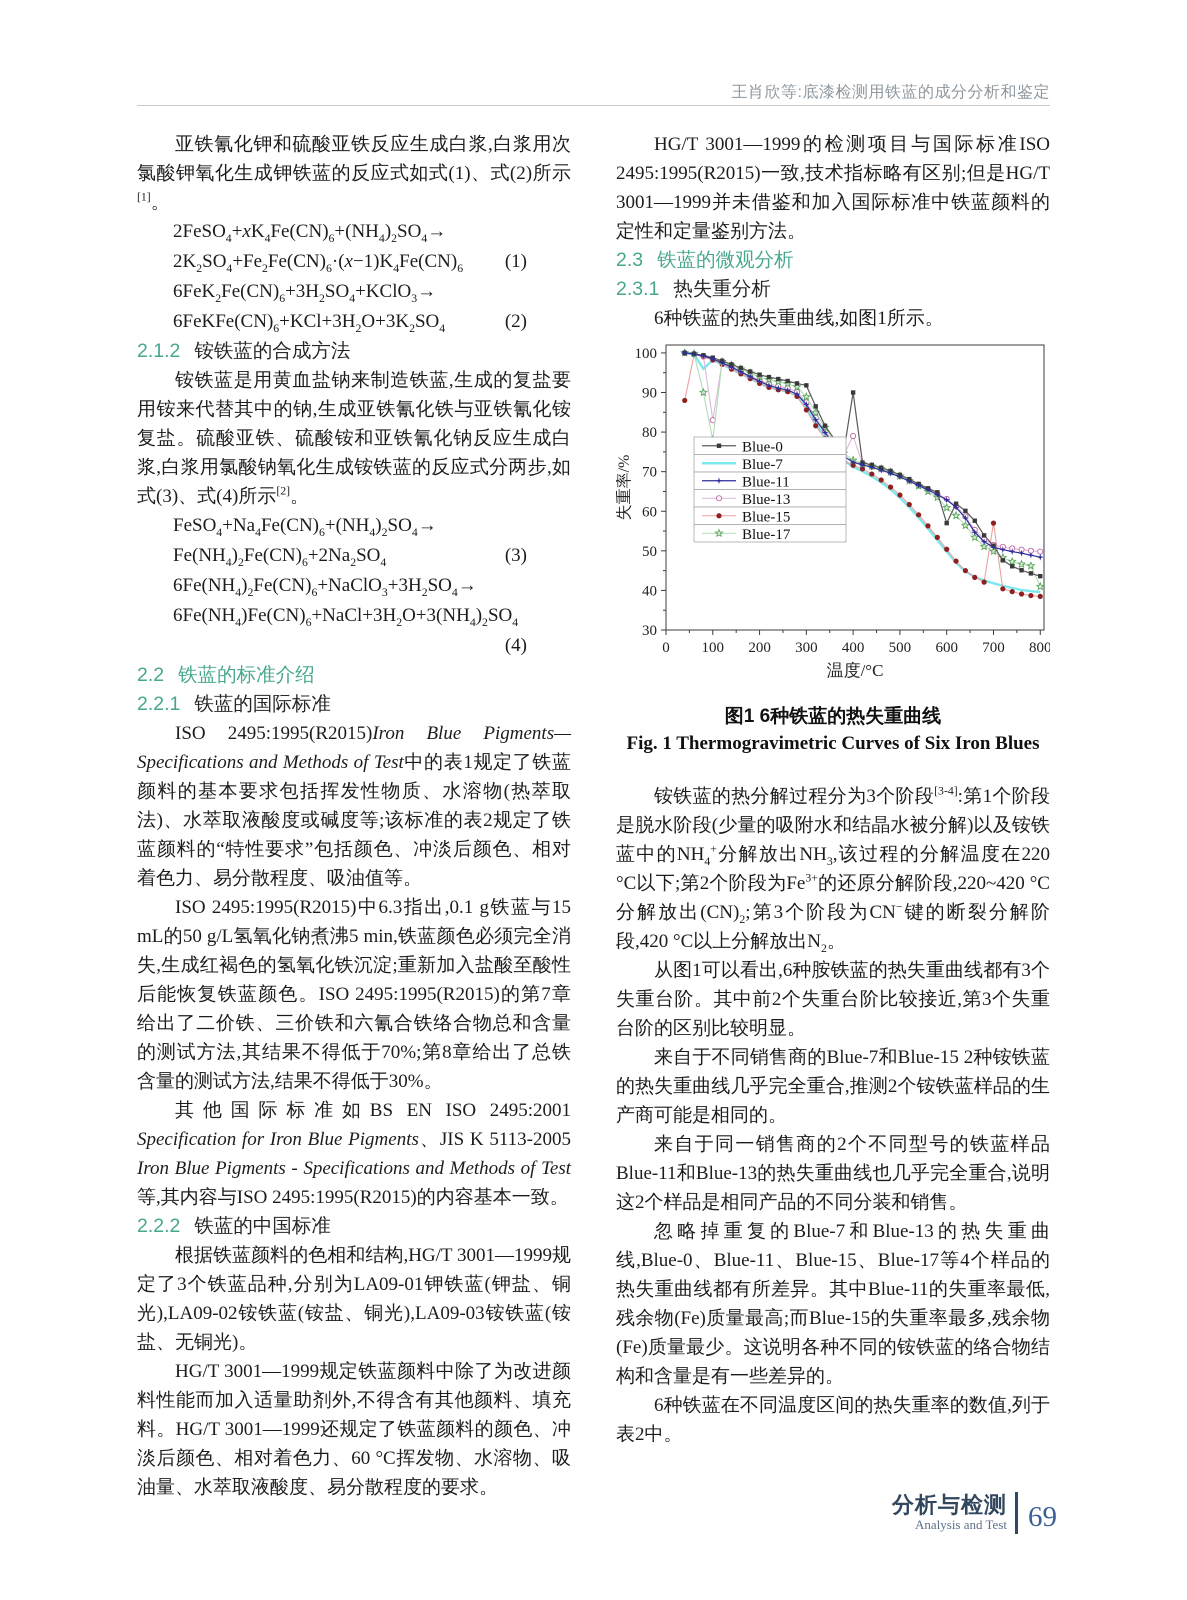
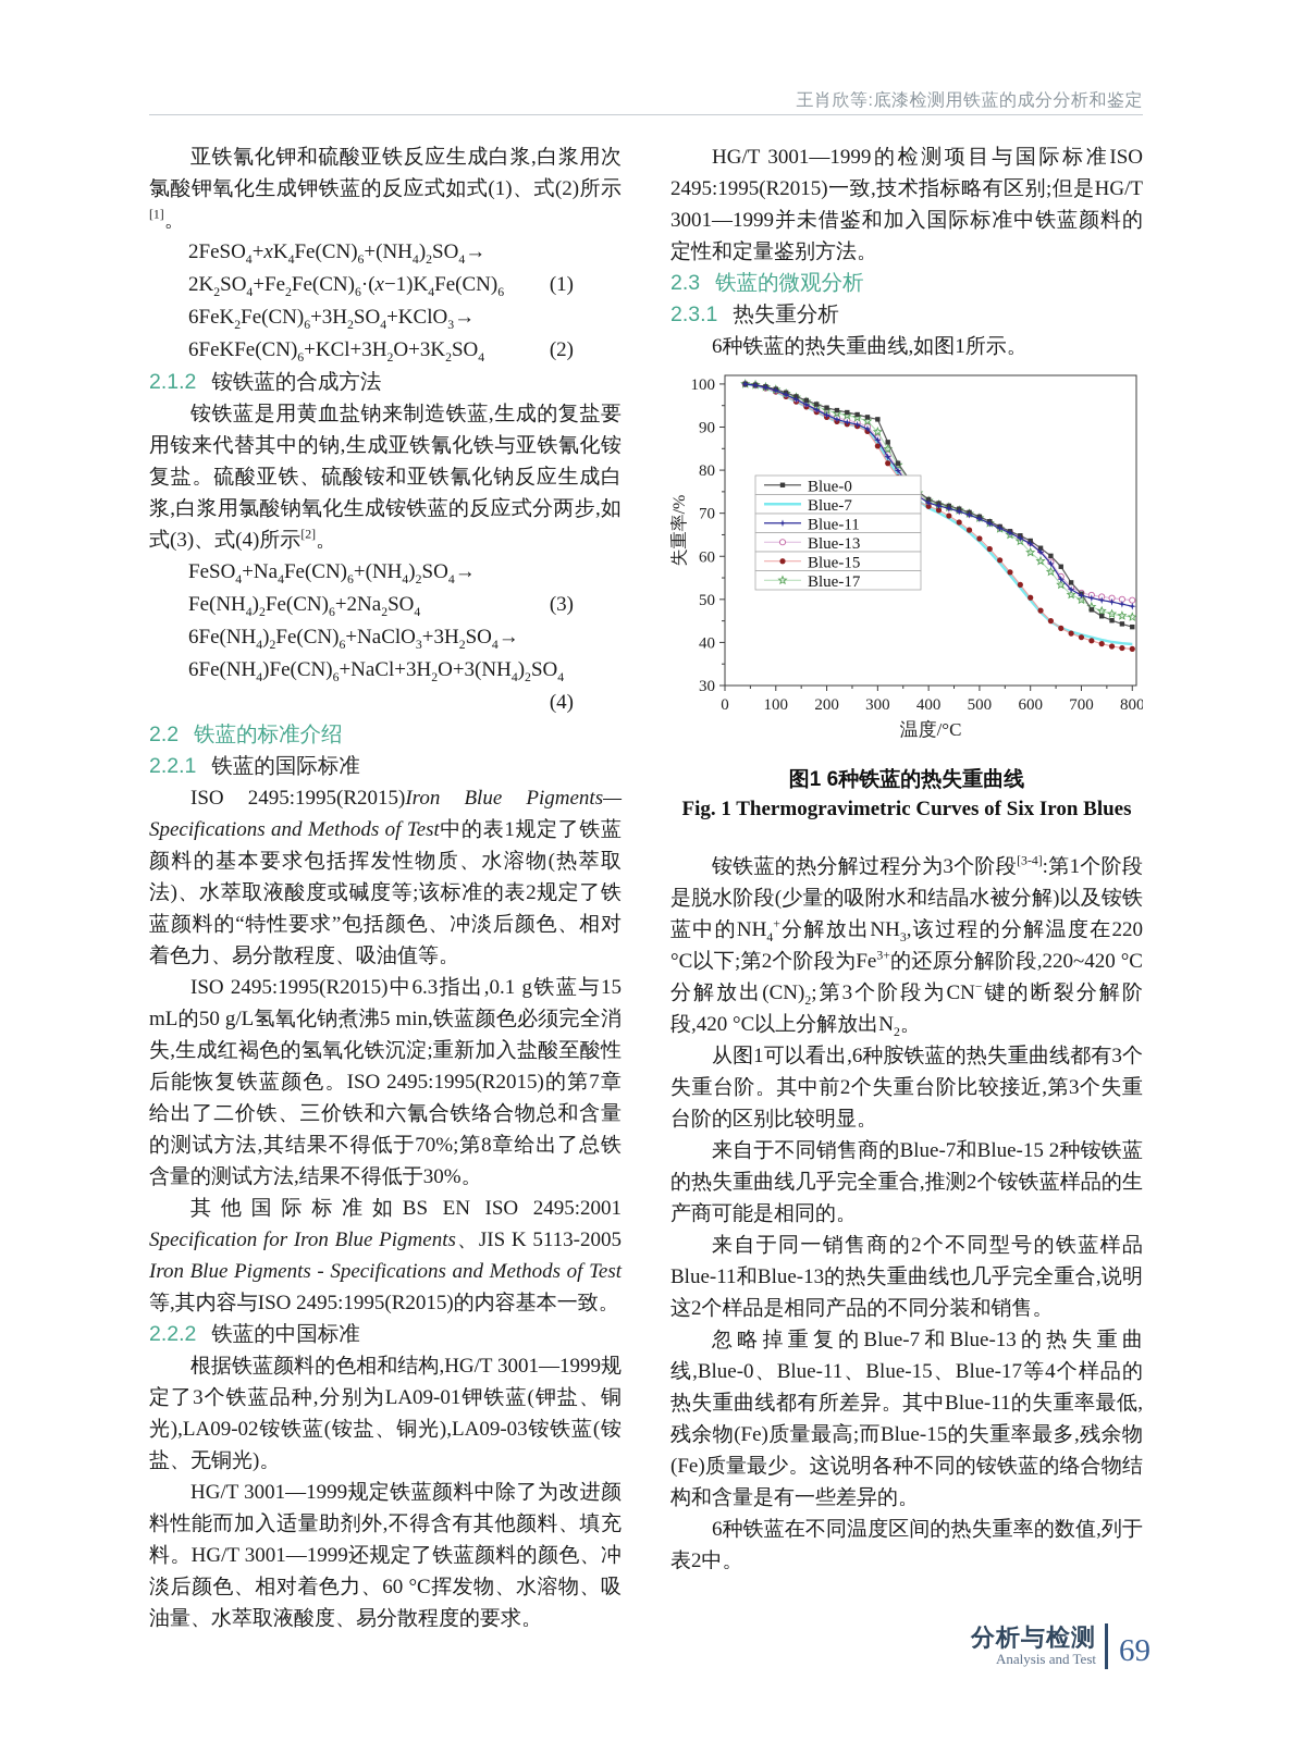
Blue-15/40: 88 -> 100
Blue-7/80: 96 -> 99
Blue-17/80: 90 -> 99
Blue-13/100: 83 -> 98
Blue-17/100: 78 -> 99
Blue-0/400: 90 -> 73
Blue-13/400: 79 -> 73
Blue-0/600: 57 -> 64
Blue-15/700: 57 -> 41
Blue-17/800: 41 -> 46
